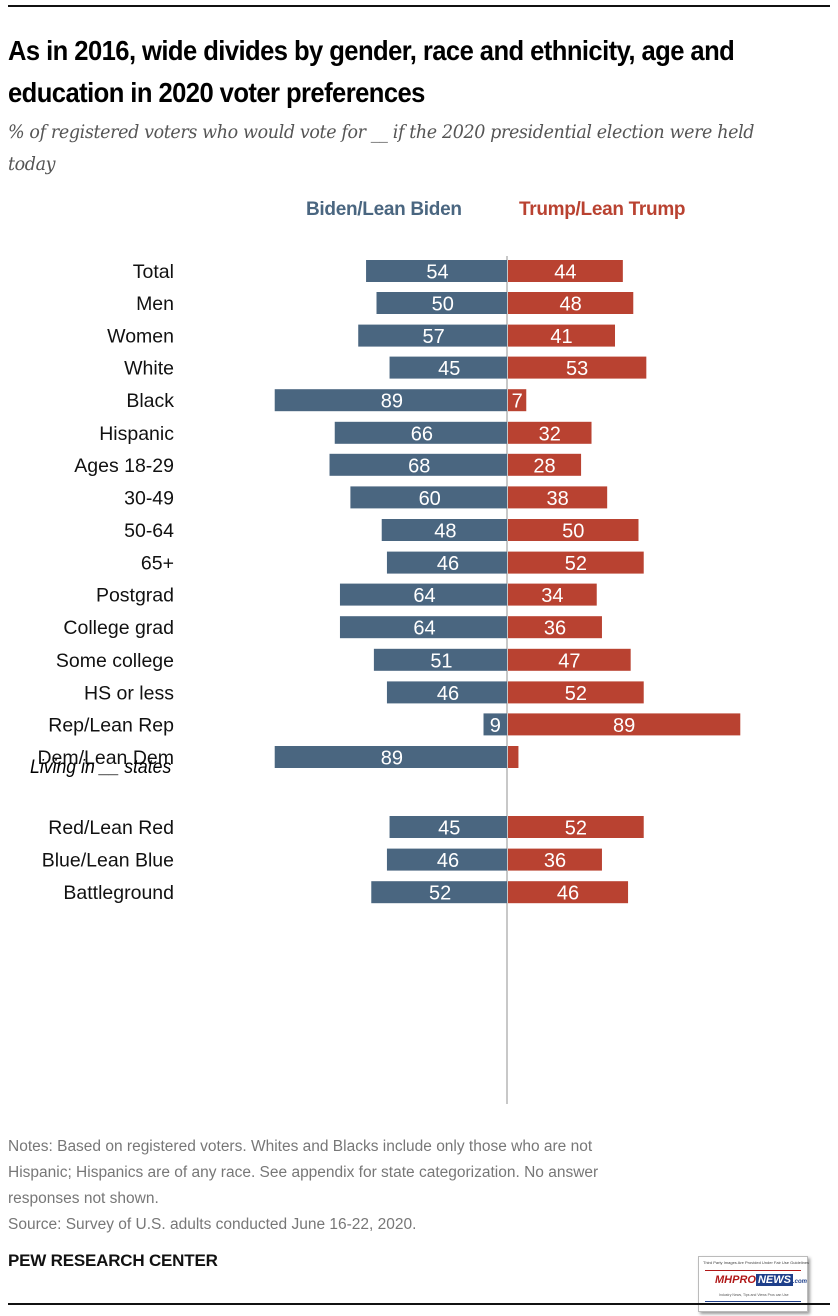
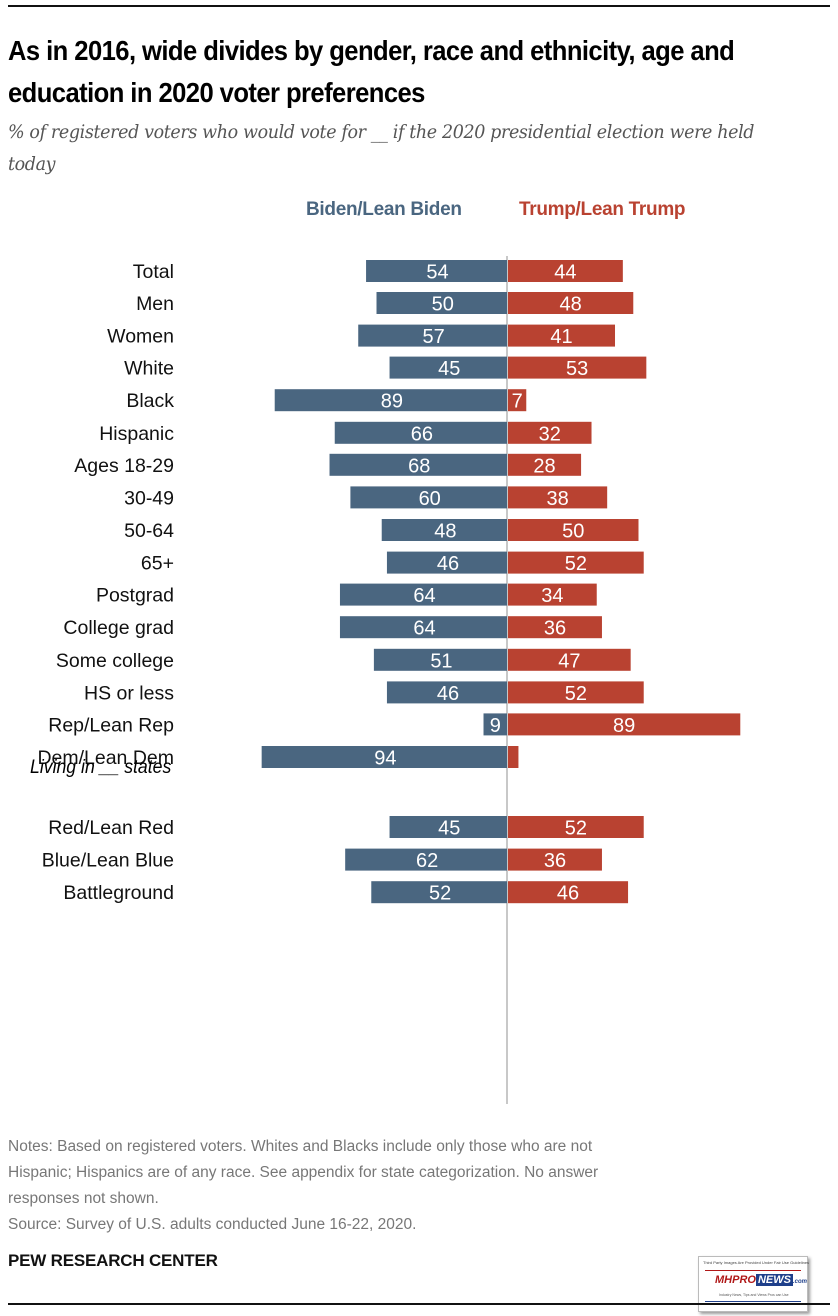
Biden/Lean Biden/Dem/Lean Dem: 89 -> 94
Biden/Lean Biden/Blue/Lean Blue: 46 -> 62
